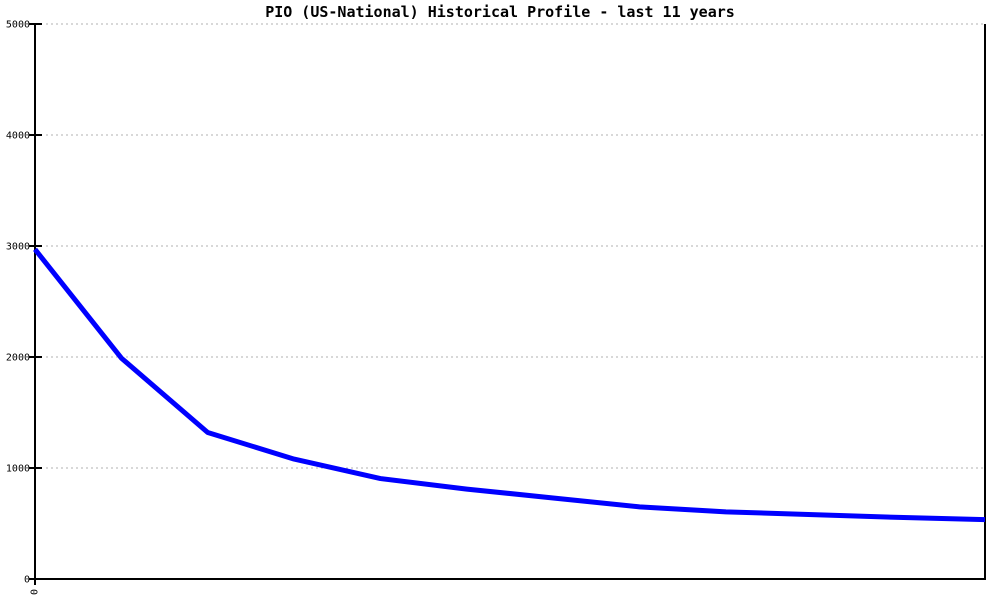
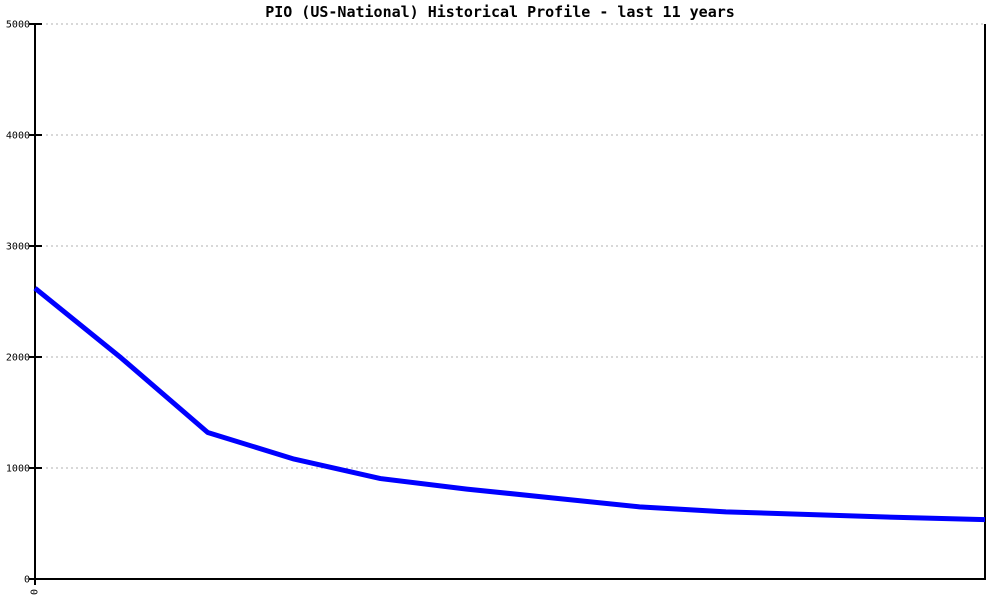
0: 2970 -> 2620
